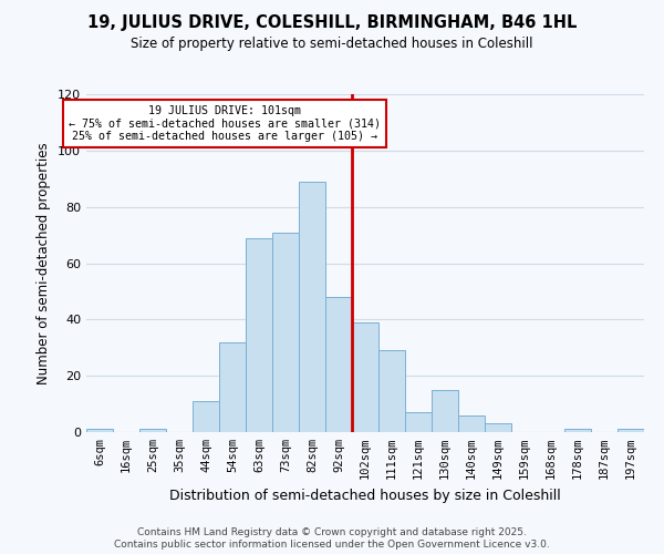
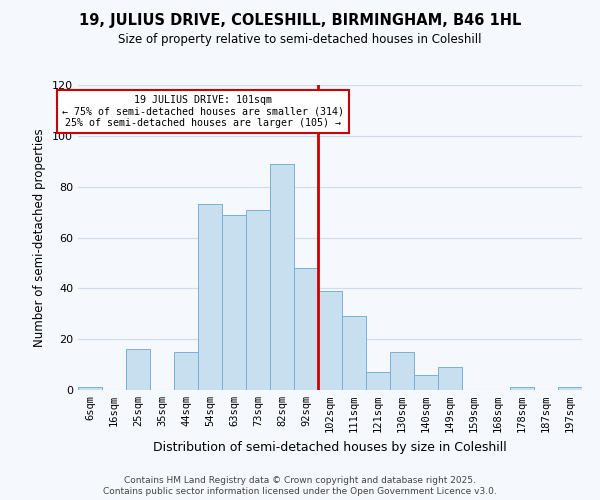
25sqm: 1 -> 16
44sqm: 11 -> 15
54sqm: 32 -> 73
149sqm: 3 -> 9
